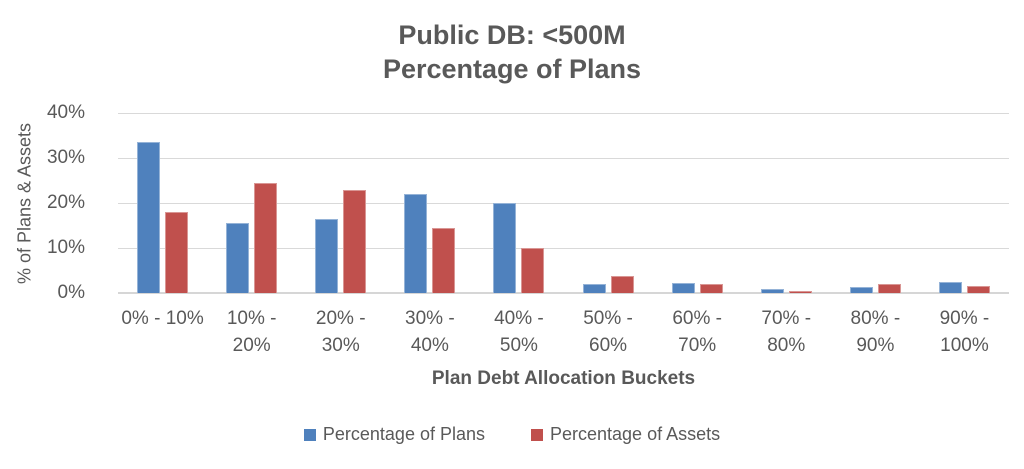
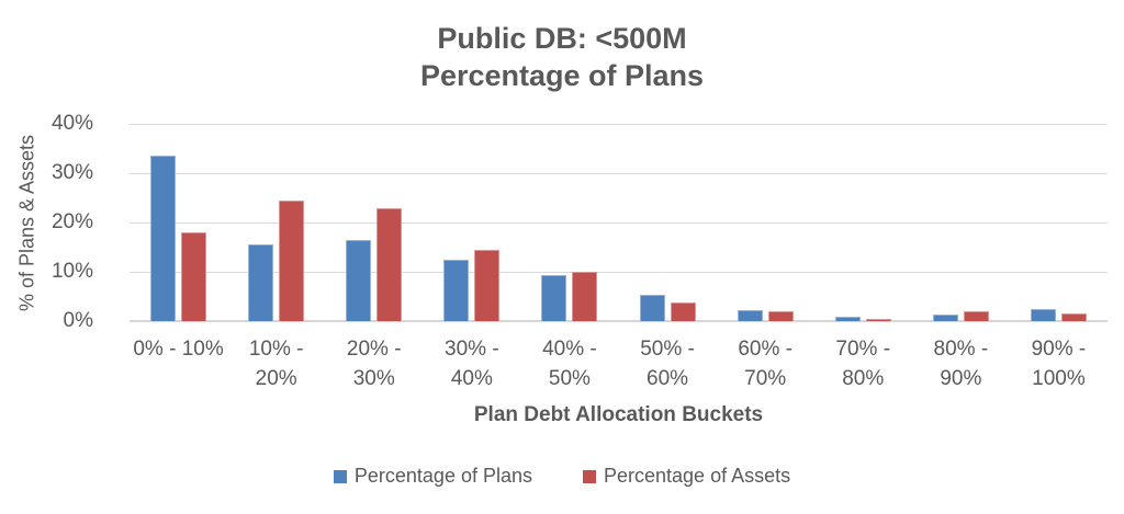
Percentage of Plans/30% - 40%: 22% -> 12%
Percentage of Plans/40% - 50%: 20% -> 9%
Percentage of Plans/50% - 60%: 2% -> 5%
